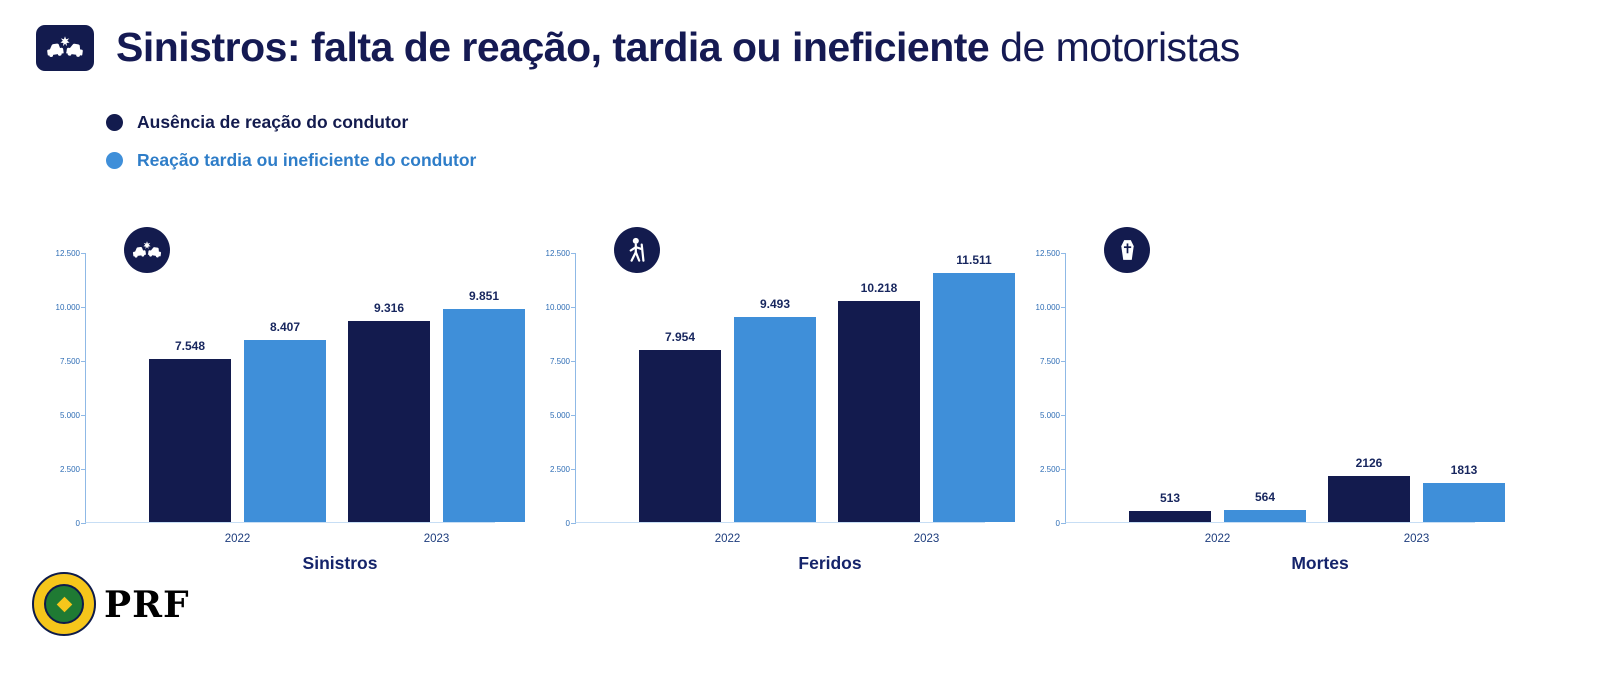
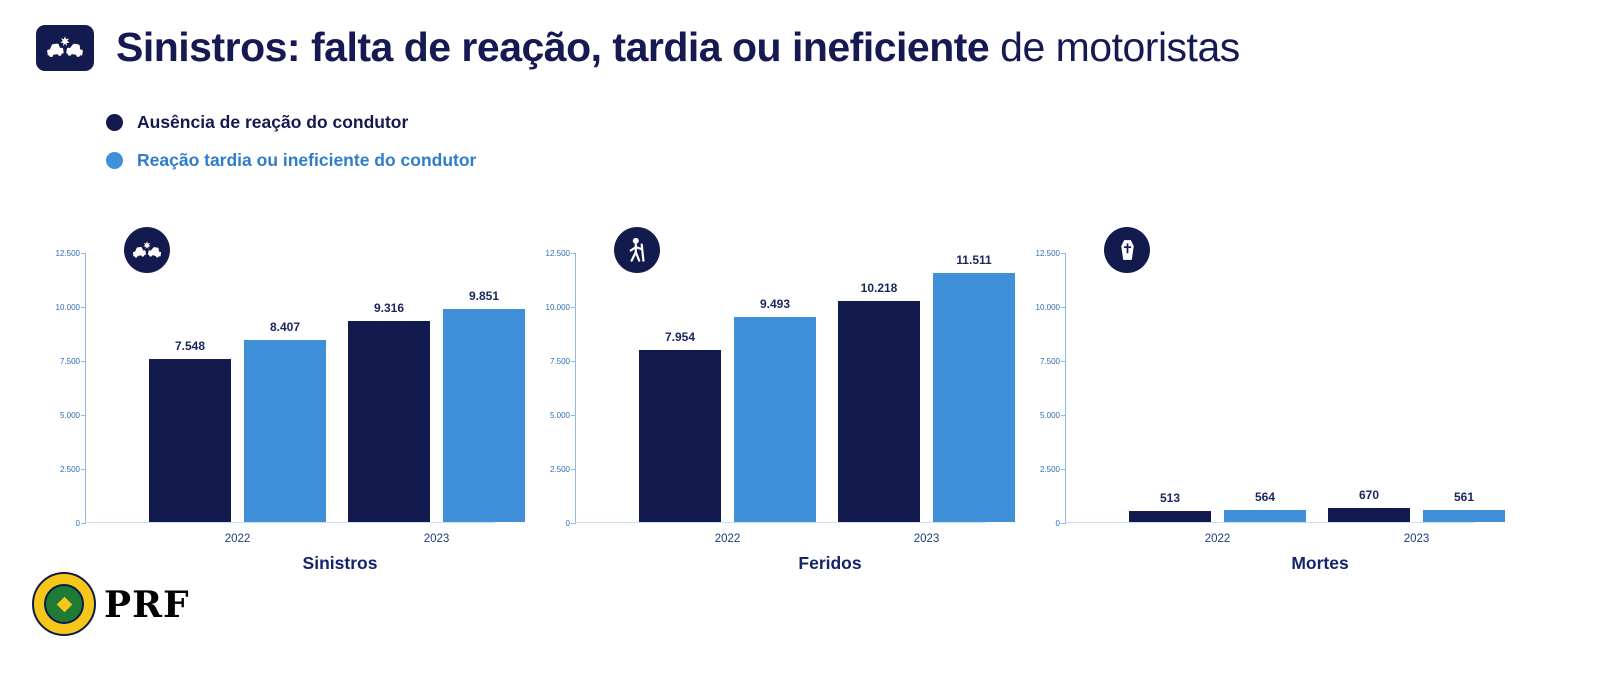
Mortes/Ausência de reação do condutor/2023: 2126 -> 670
Mortes/Reação tardia ou ineficiente do condutor/2023: 1813 -> 561
